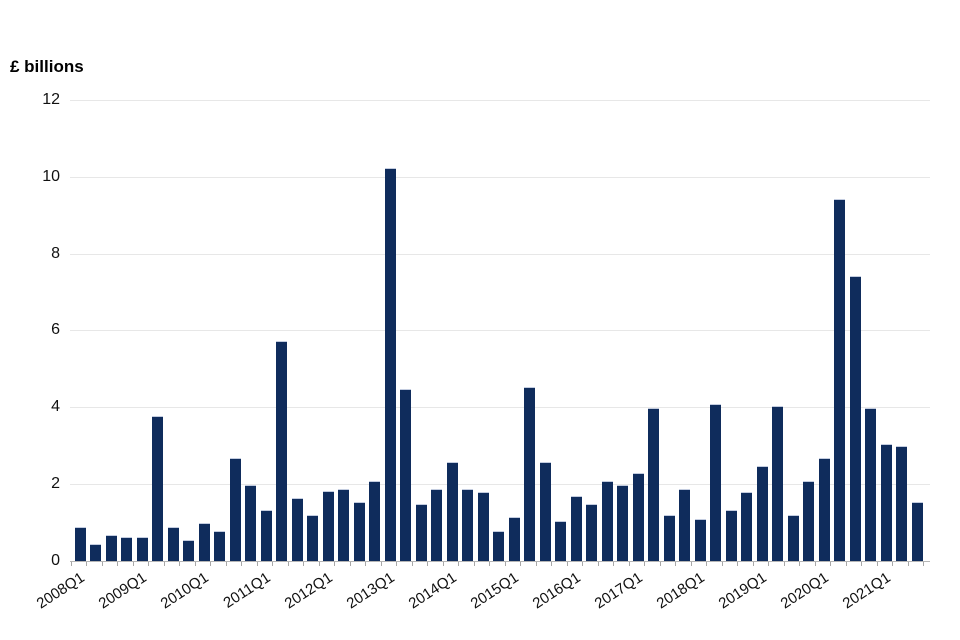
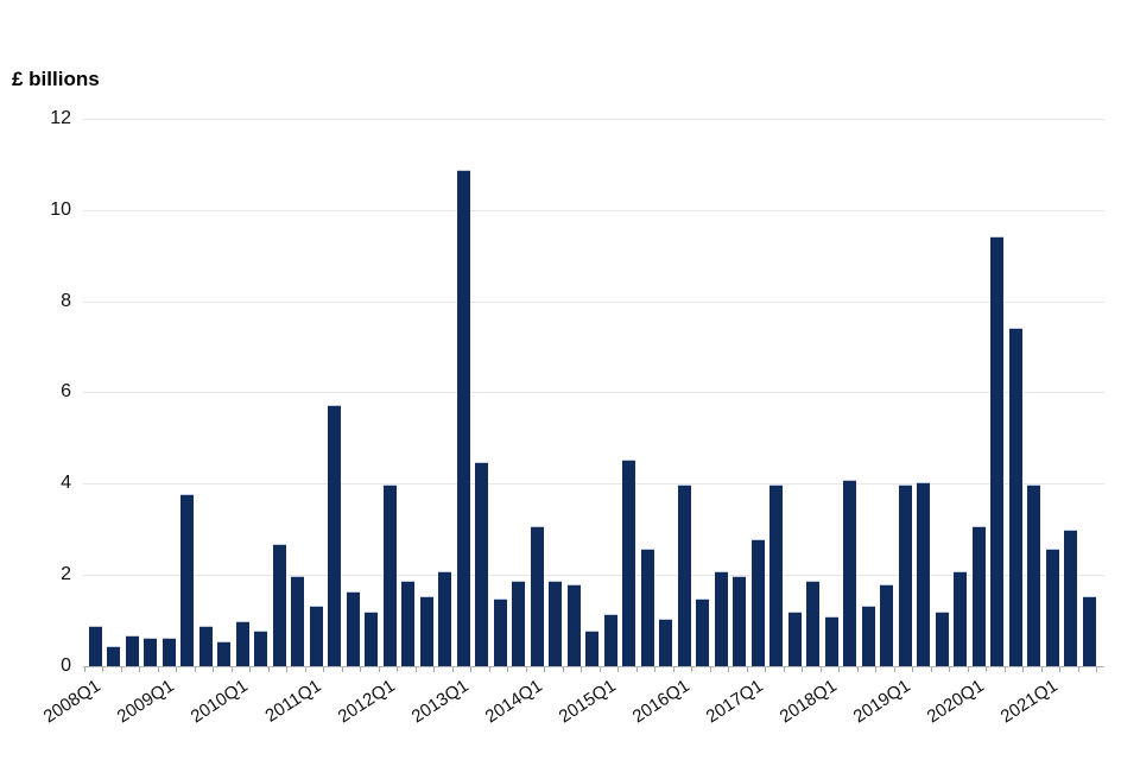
2012Q1: 1.9 -> 4.0
2013Q1: 10.2 -> 10.9
2014Q1: 2.6 -> 3.1
2016Q1: 1.7 -> 4.0
2017Q1: 2.3 -> 2.8
2019Q1: 2.5 -> 4.0
2020Q1: 2.7 -> 3.1
2021Q1: 3.0 -> 2.6
